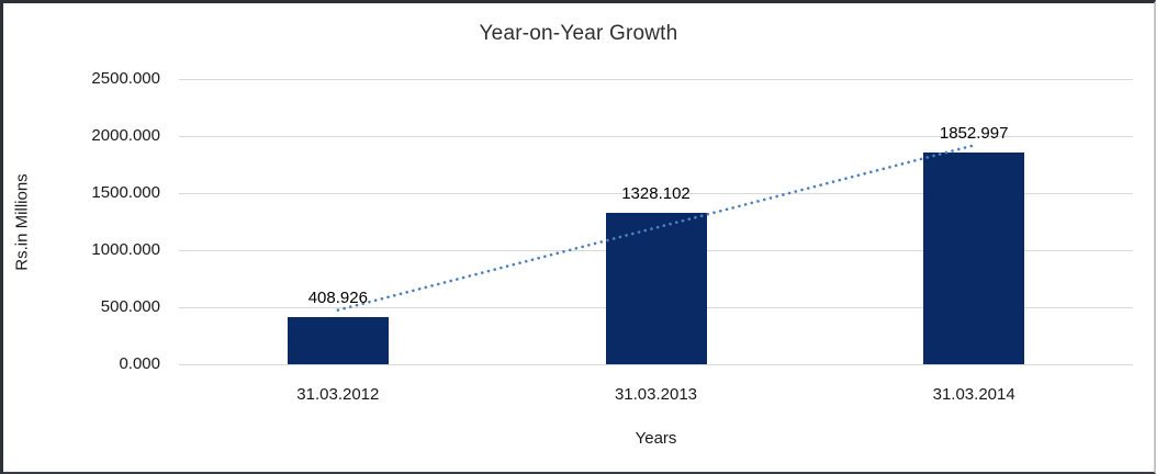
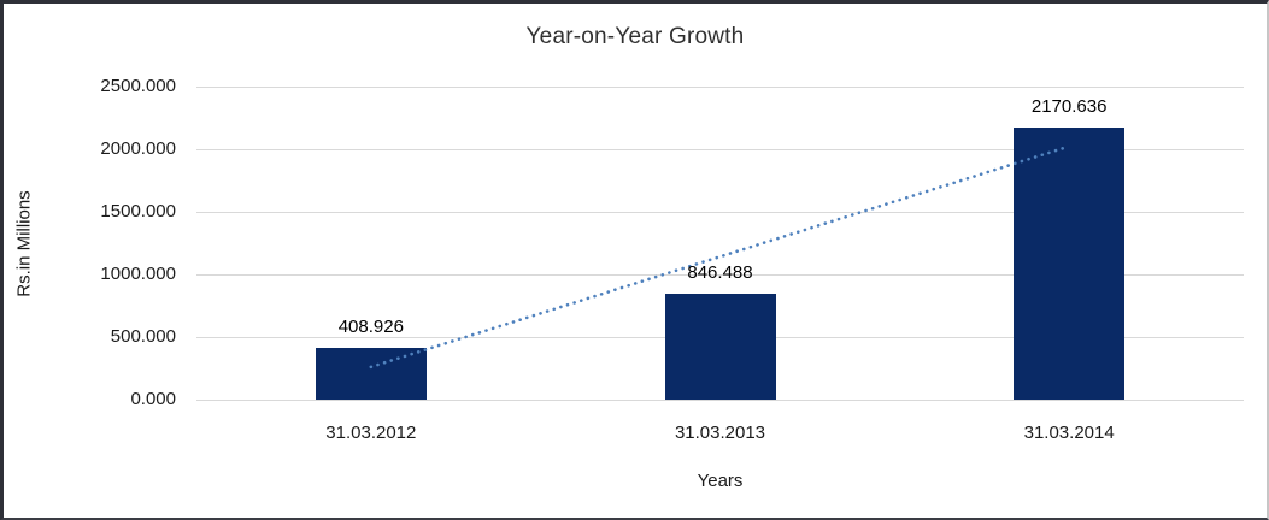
31.03.2013: 1328.102 -> 846.488
31.03.2014: 1852.997 -> 2170.636
